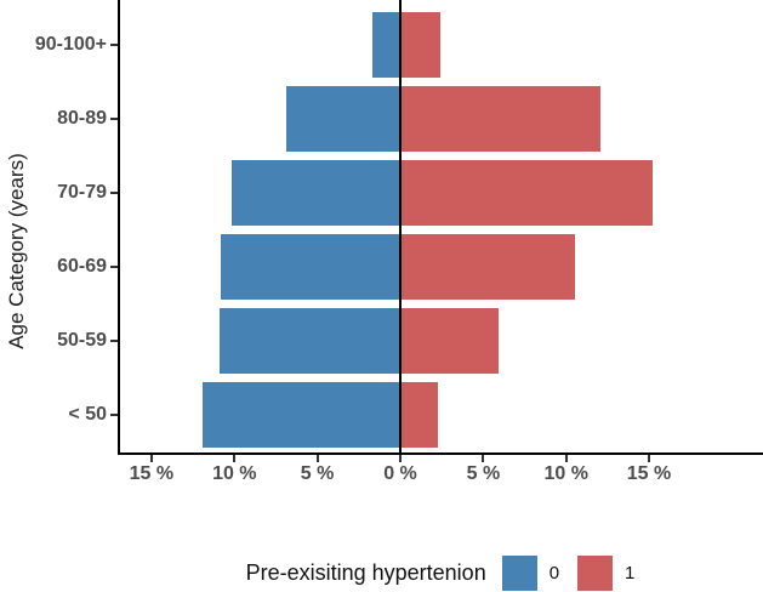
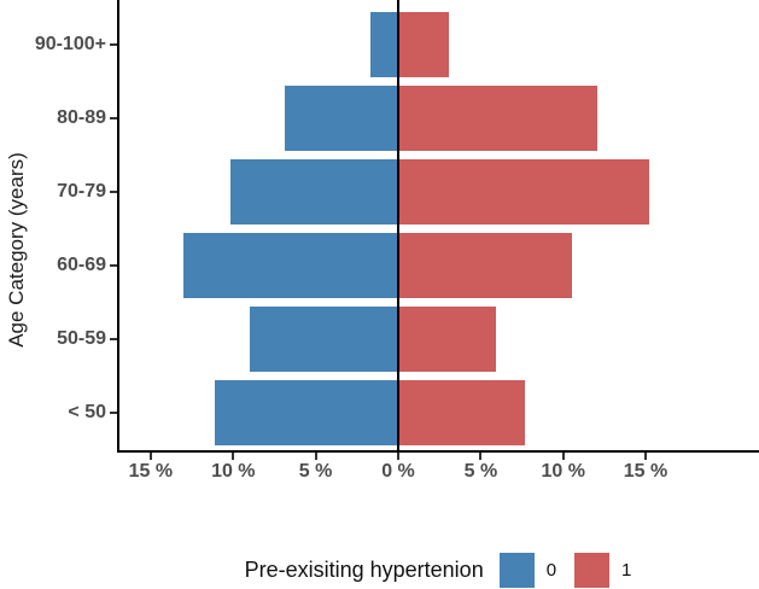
1/90-100+: 2.4% -> 3.1%
0/60-69: 10.8% -> 13.0%
0/50-59: 10.9% -> 9.0%
0/< 50: 11.9% -> 11.1%
1/< 50: 2.3% -> 7.7%
